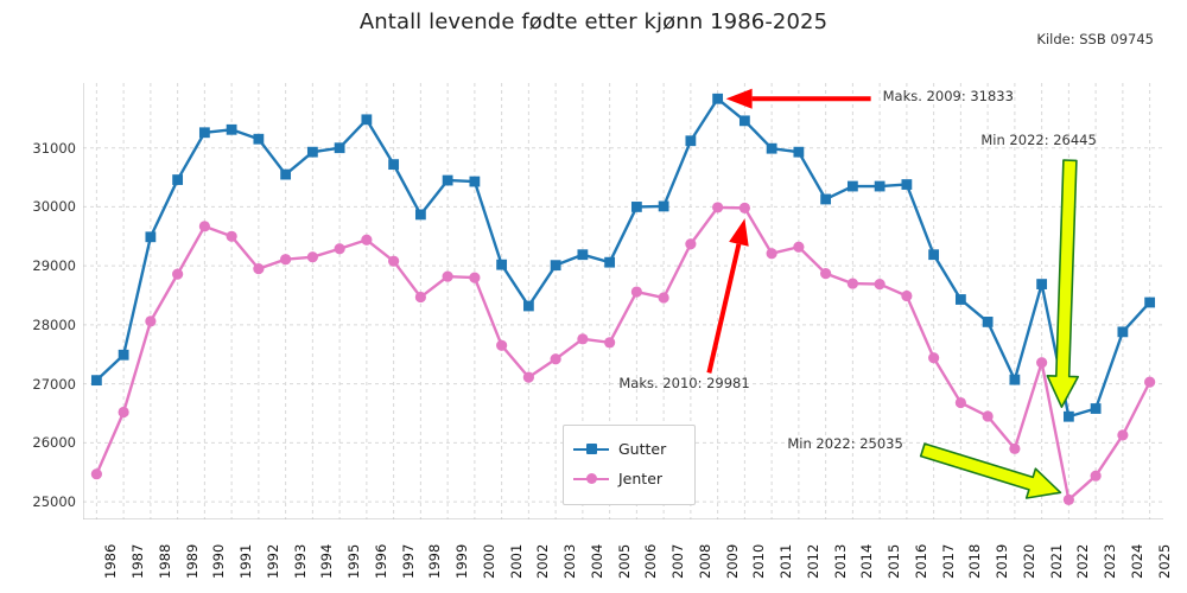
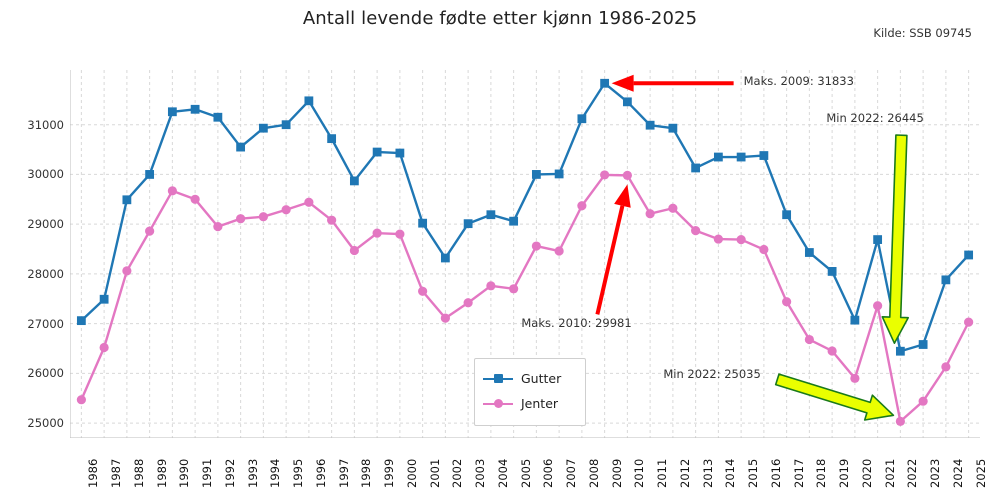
Gutter/1989: 30500 -> 30000
